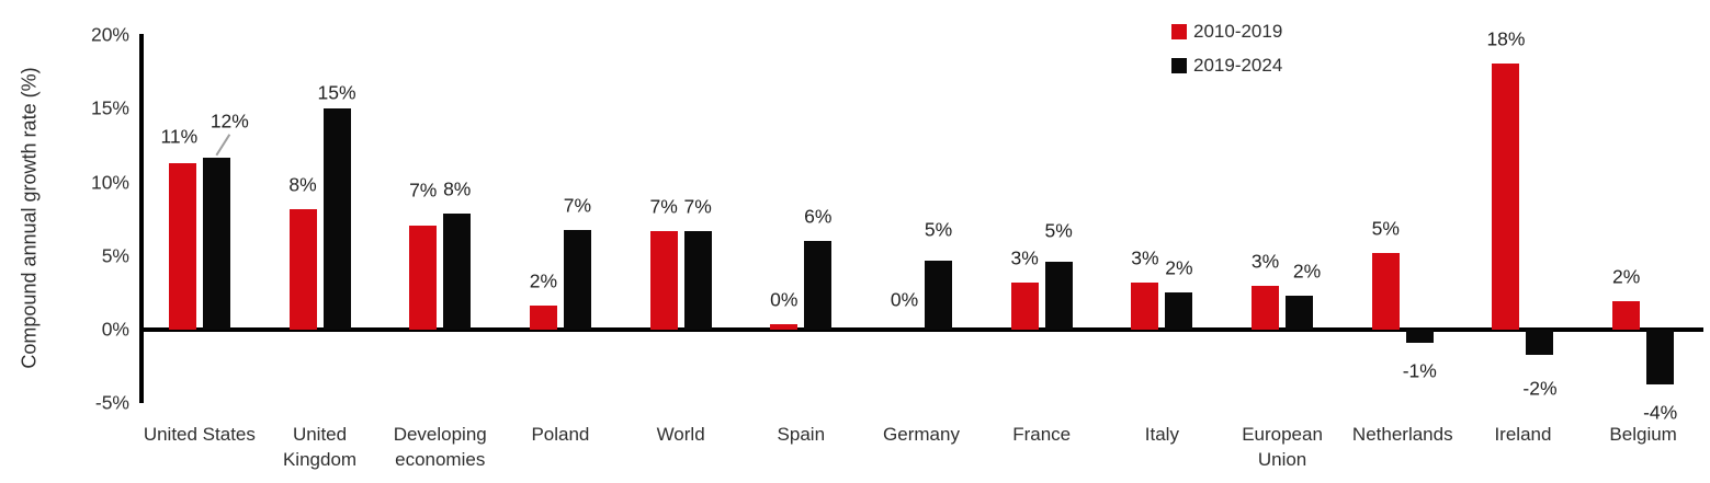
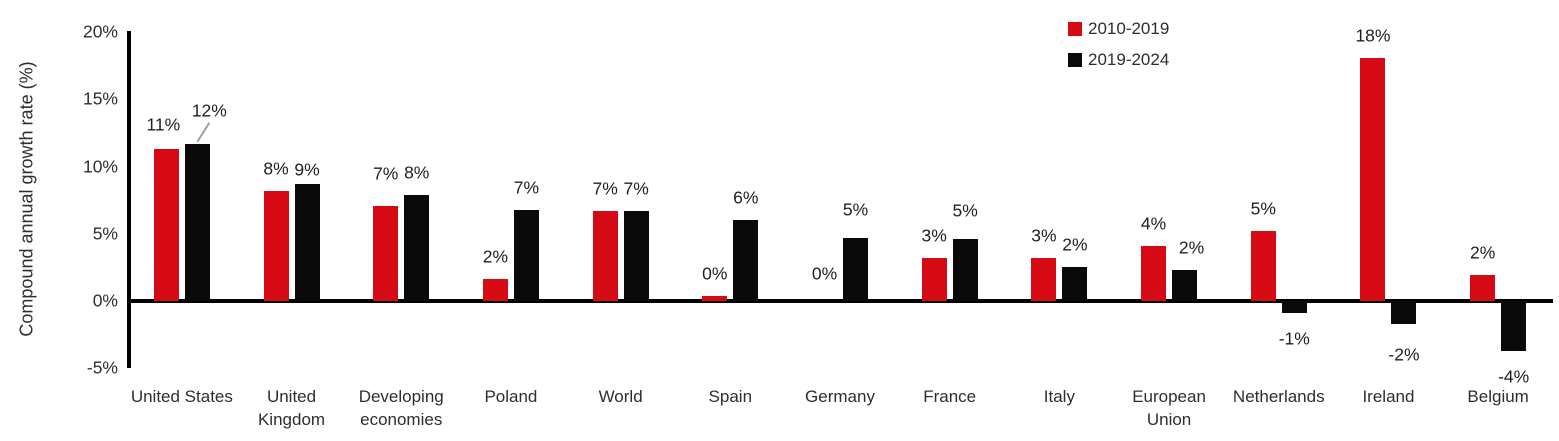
2019-2024/United Kingdom: 15% -> 9%
2010-2019/European Union: 3% -> 4%
